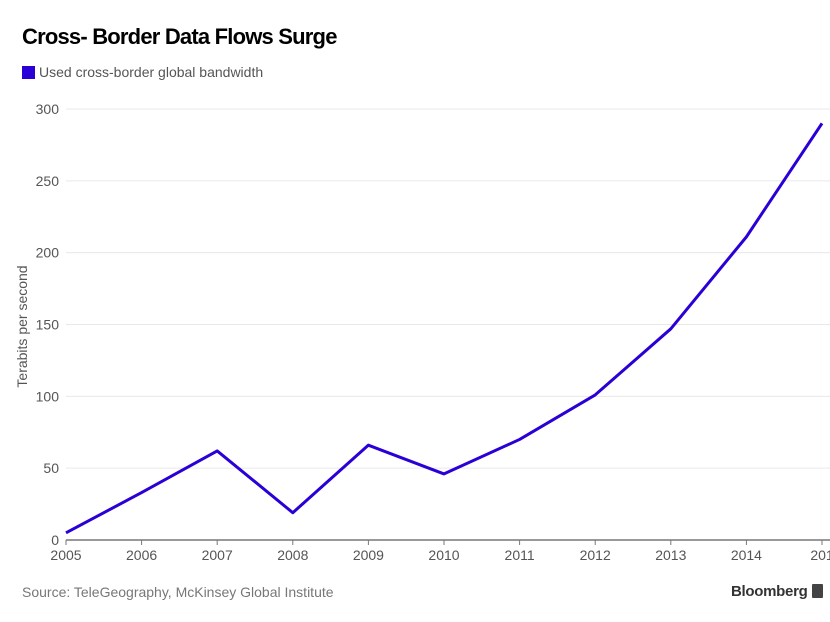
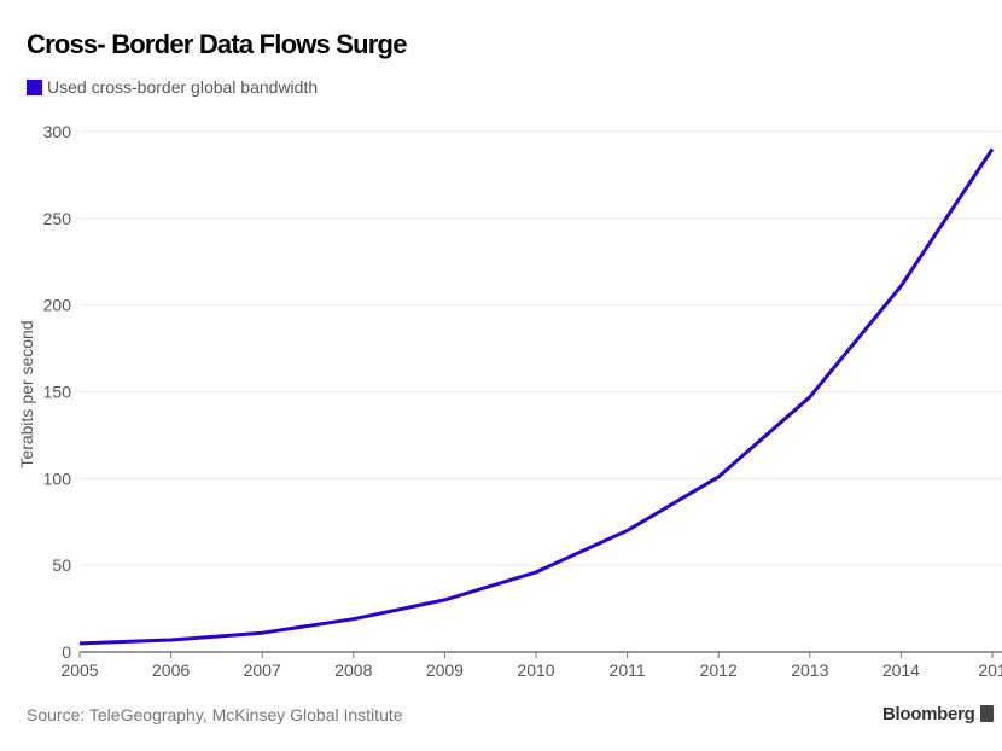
2006: 33 -> 7
2007: 62 -> 11
2009: 66 -> 30
